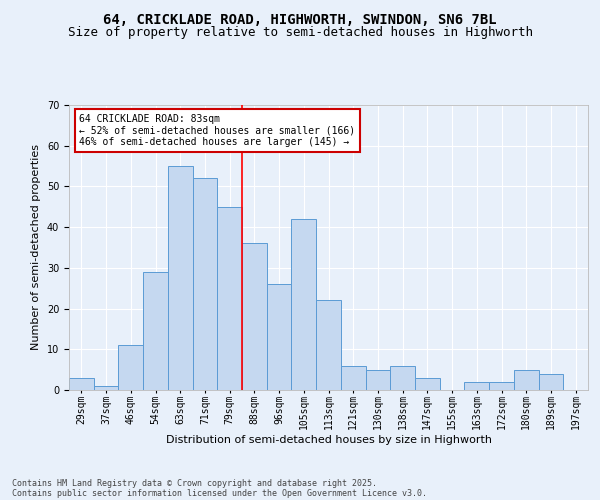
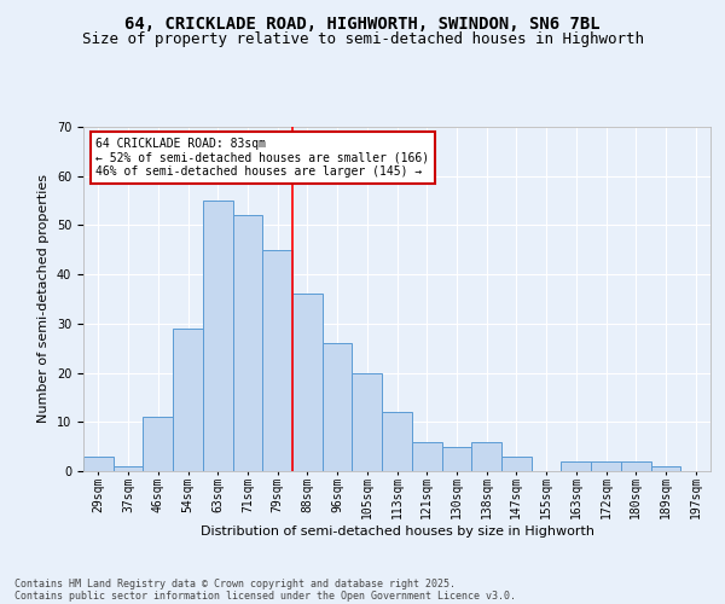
105sqm: 42 -> 20
113sqm: 22 -> 12
180sqm: 5 -> 2
189sqm: 4 -> 1
